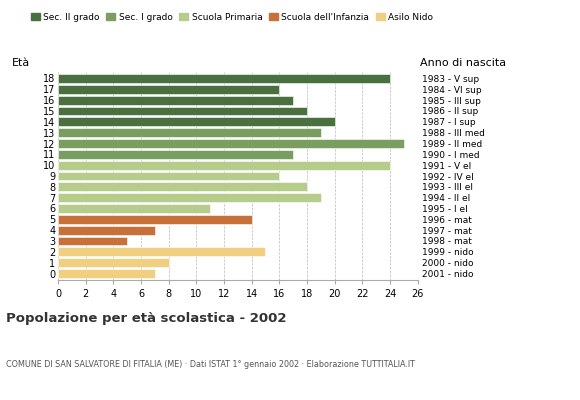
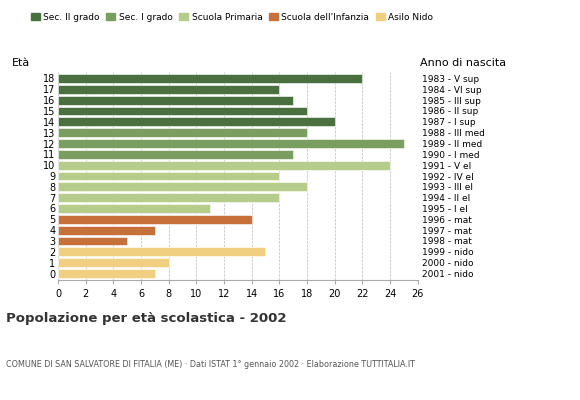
18: 24 -> 22
13: 19 -> 18
7: 19 -> 16
